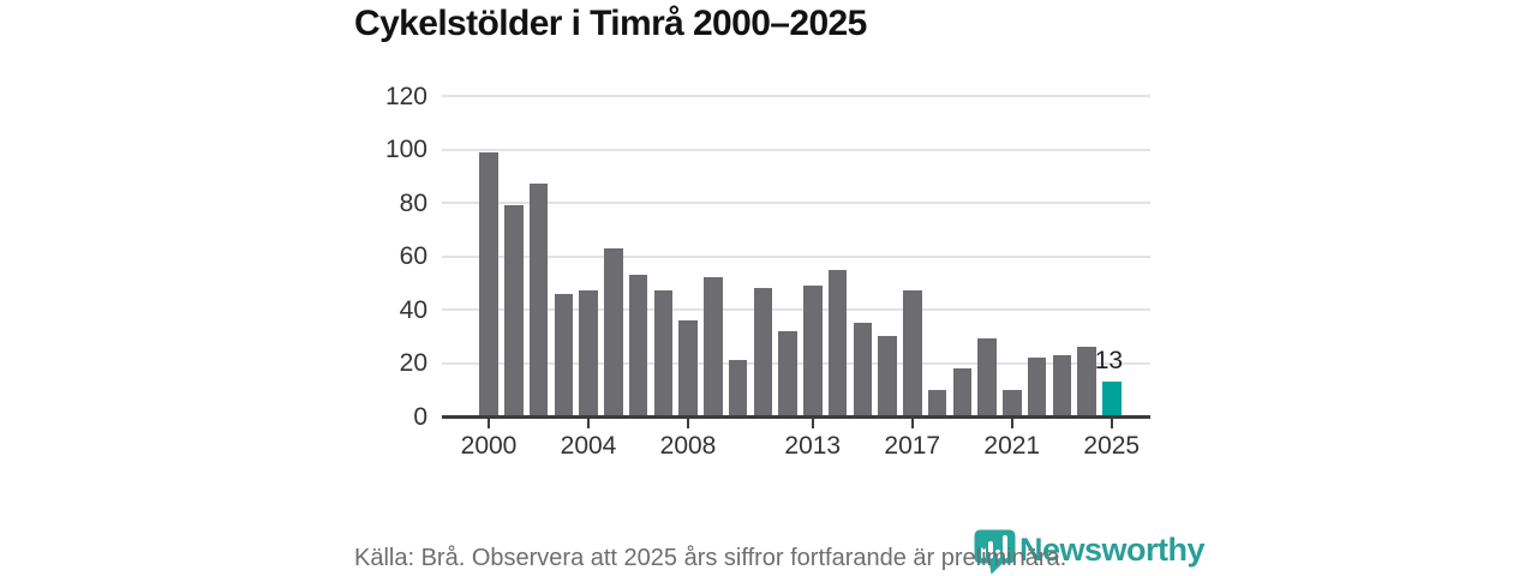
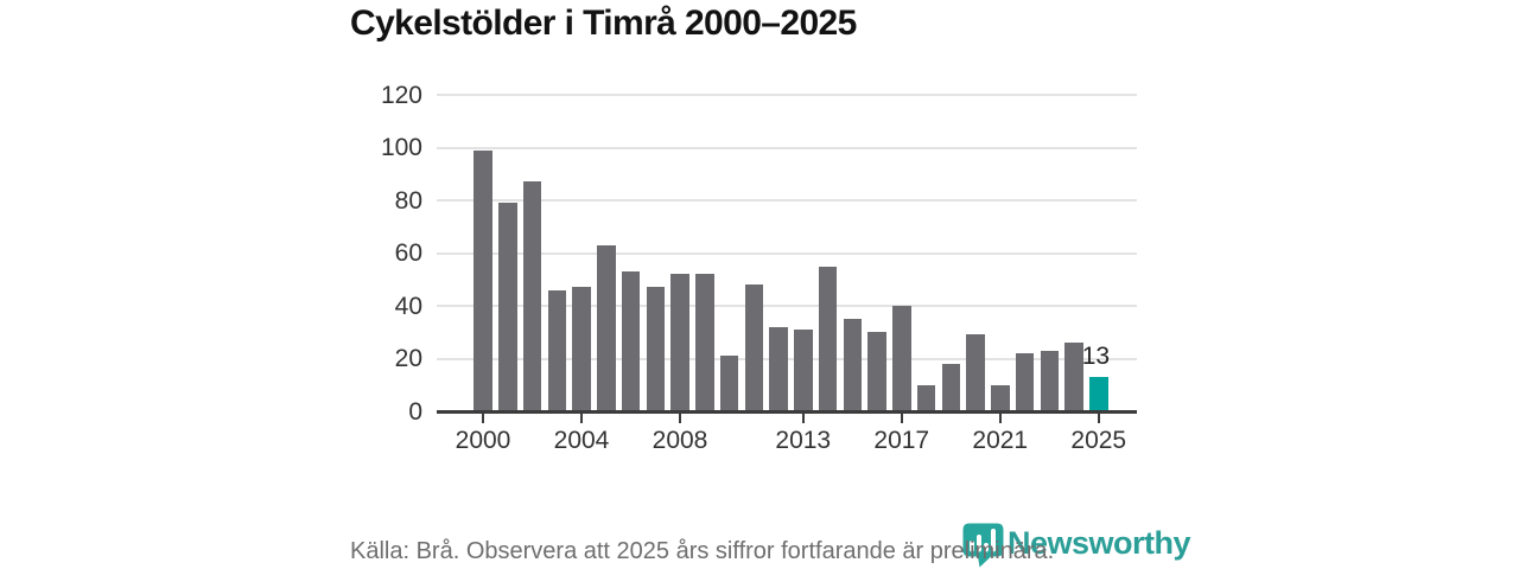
2008: 36 -> 52
2013: 49 -> 31
2017: 47 -> 40
